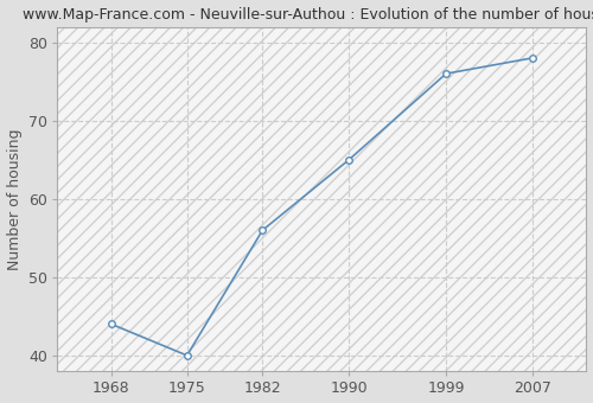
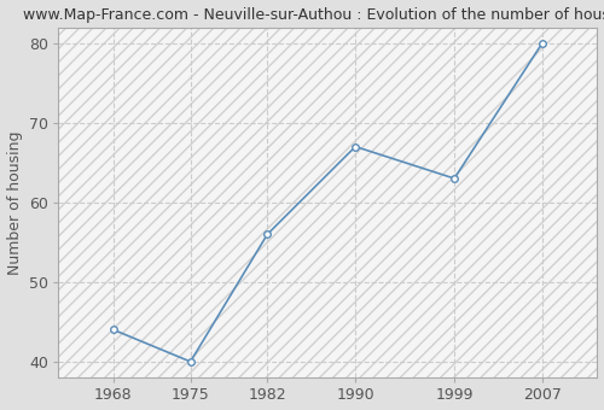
1990: 65 -> 67
1999: 76 -> 63
2007: 78 -> 80
